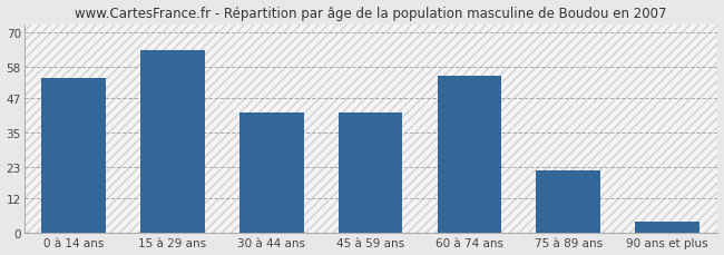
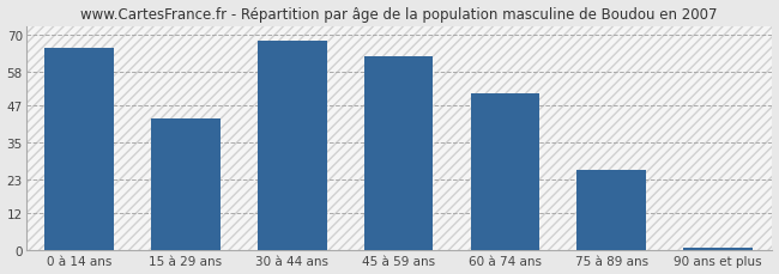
0 à 14 ans: 54 -> 66
15 à 29 ans: 64 -> 43
30 à 44 ans: 42 -> 68
45 à 59 ans: 42 -> 63
60 à 74 ans: 55 -> 51
75 à 89 ans: 22 -> 26
90 ans et plus: 4 -> 1
